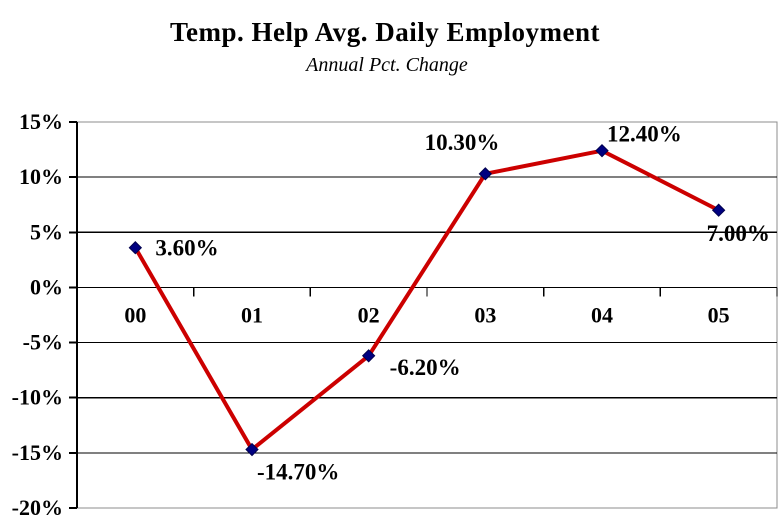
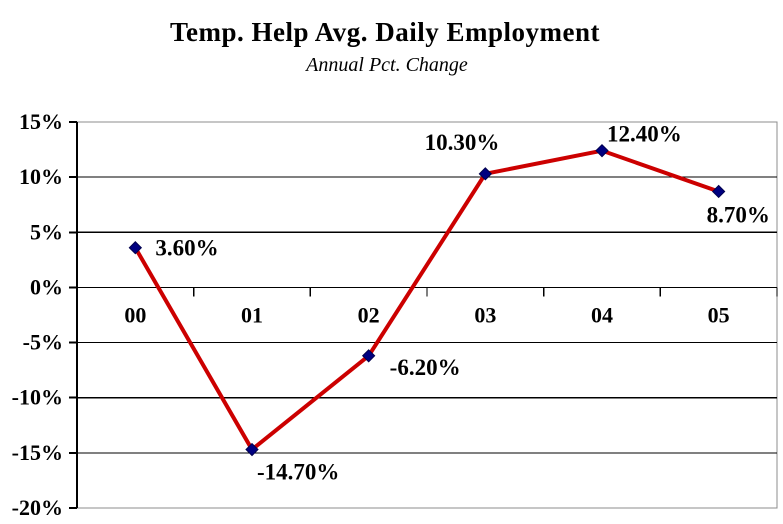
05: 7.00% -> 8.70%
